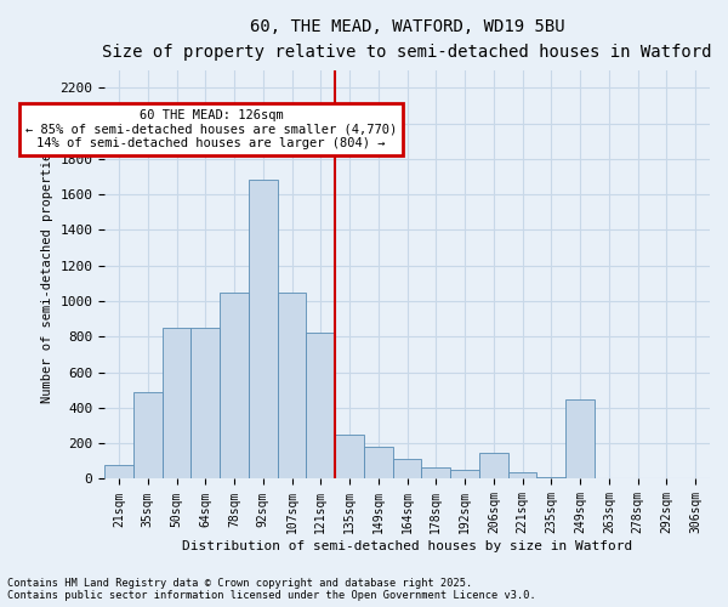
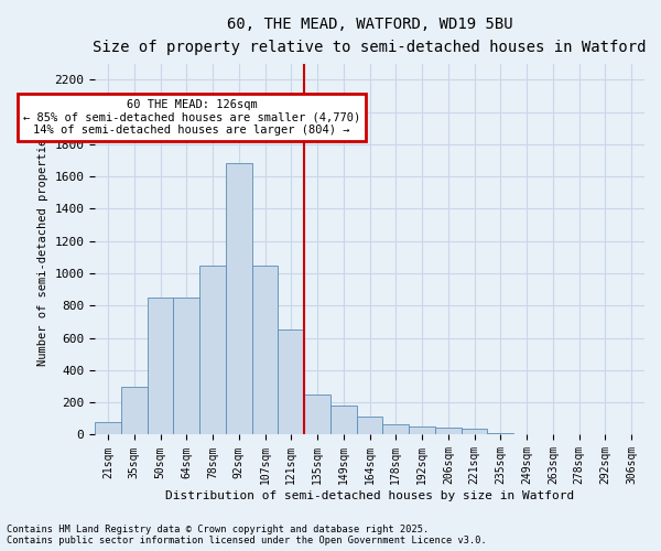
35sqm: 490 -> 300
121sqm: 820 -> 650
206sqm: 150 -> 40
249sqm: 450 -> 0
